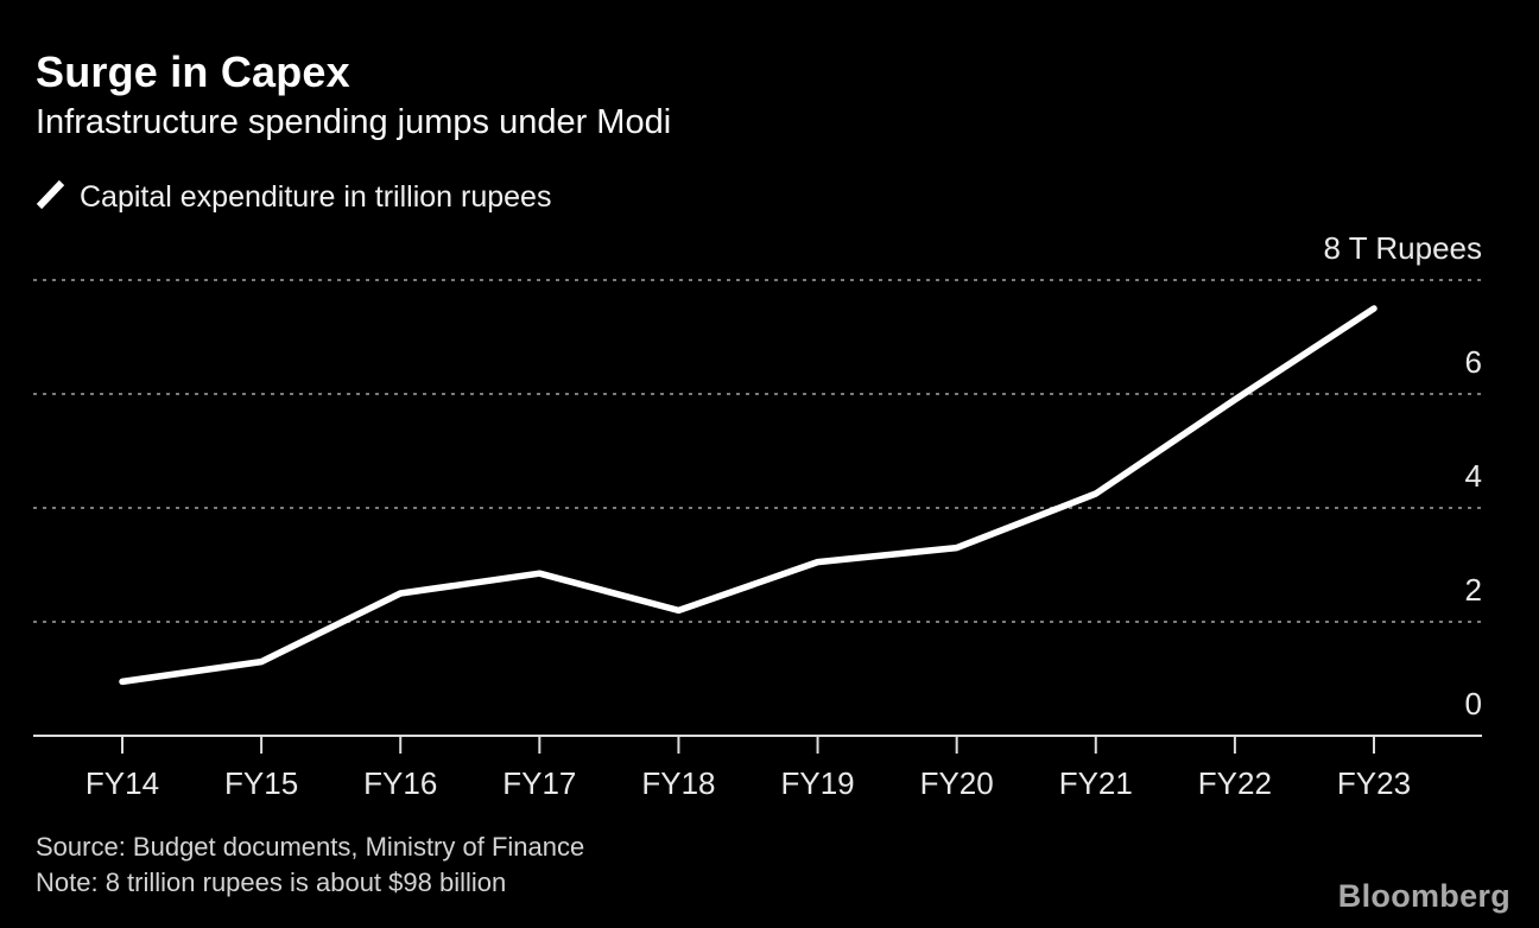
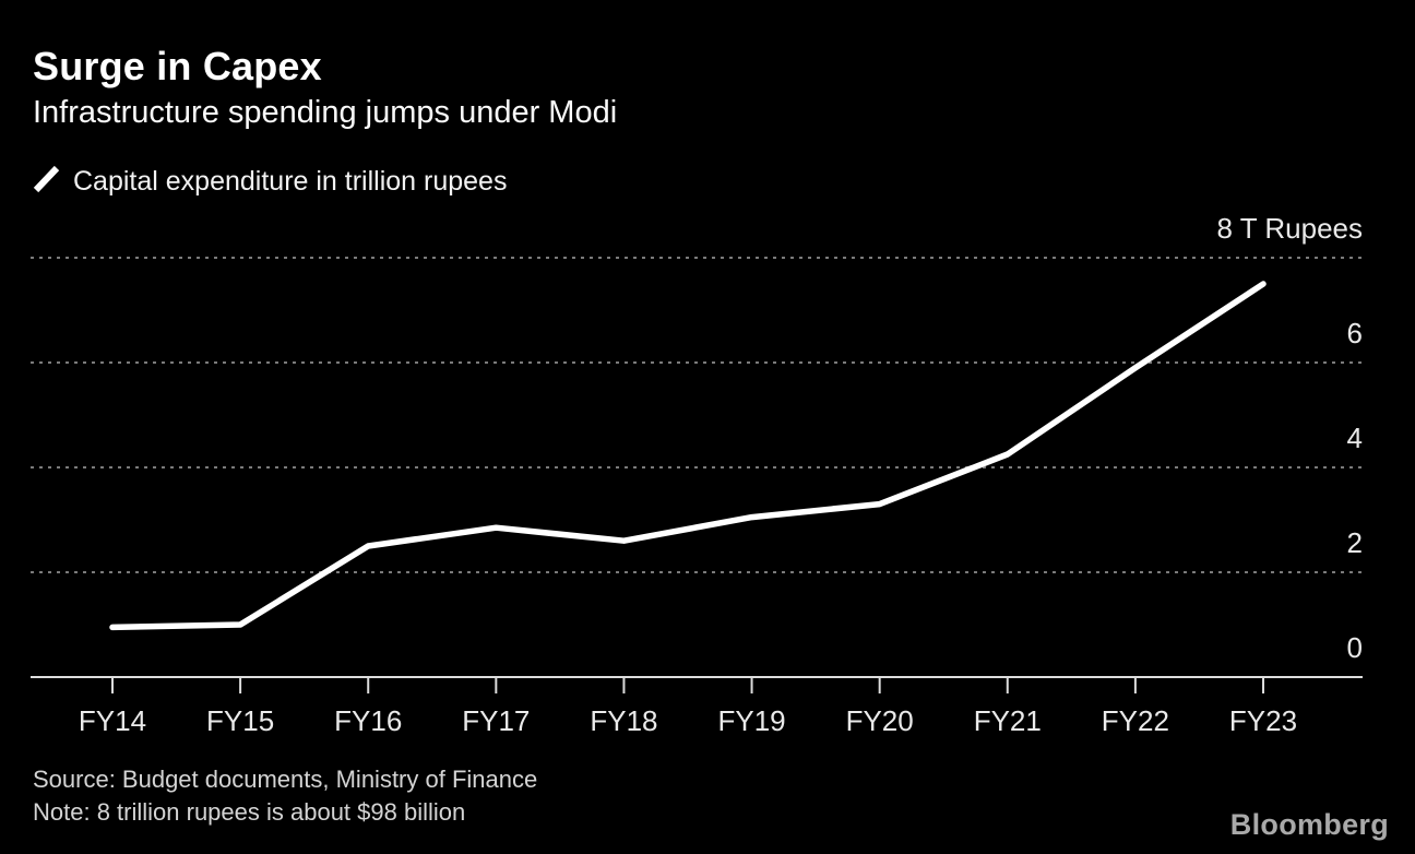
FY15: 1.3 -> 1.0
FY18: 2.2 -> 2.6
